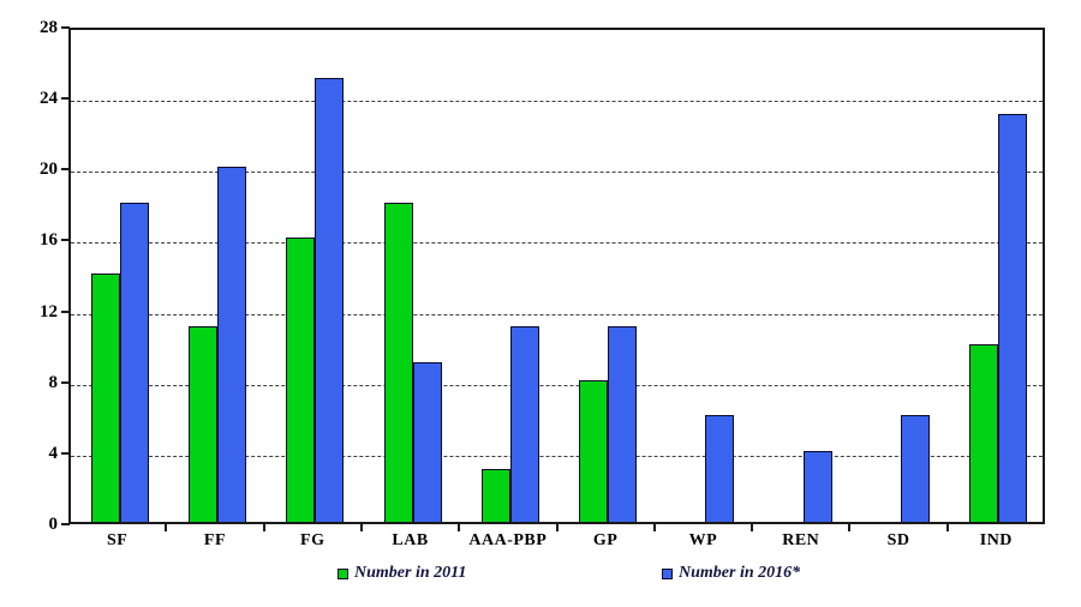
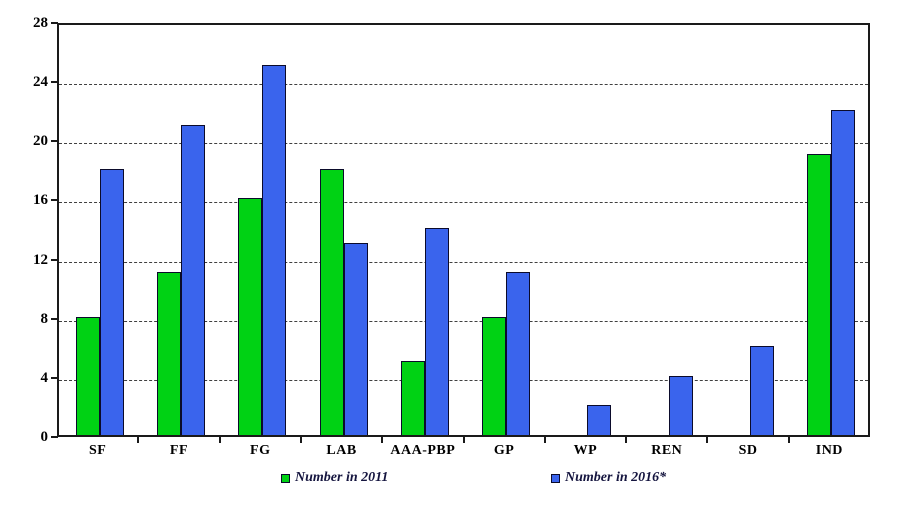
Number in 2011/SF: 14 -> 8
Number in 2016*/FF: 20 -> 21
Number in 2016*/LAB: 9 -> 13
Number in 2011/AAA-PBP: 3 -> 5
Number in 2016*/AAA-PBP: 11 -> 14
Number in 2016*/WP: 6 -> 2
Number in 2011/IND: 10 -> 19
Number in 2016*/IND: 23 -> 22
